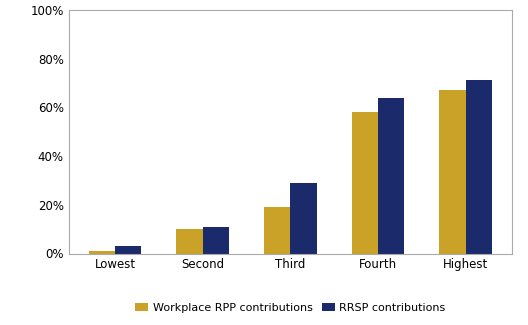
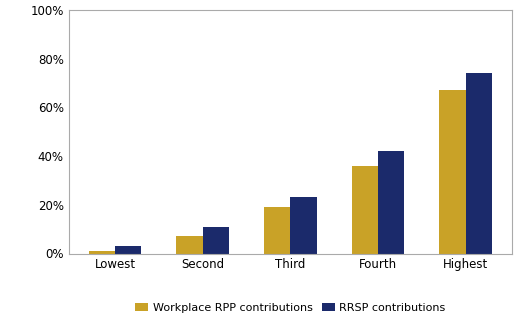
Workplace RPP contributions/Second: 10% -> 7%
RRSP contributions/Third: 29% -> 23%
Workplace RPP contributions/Fourth: 58% -> 36%
RRSP contributions/Fourth: 64% -> 42%
RRSP contributions/Highest: 71% -> 74%
